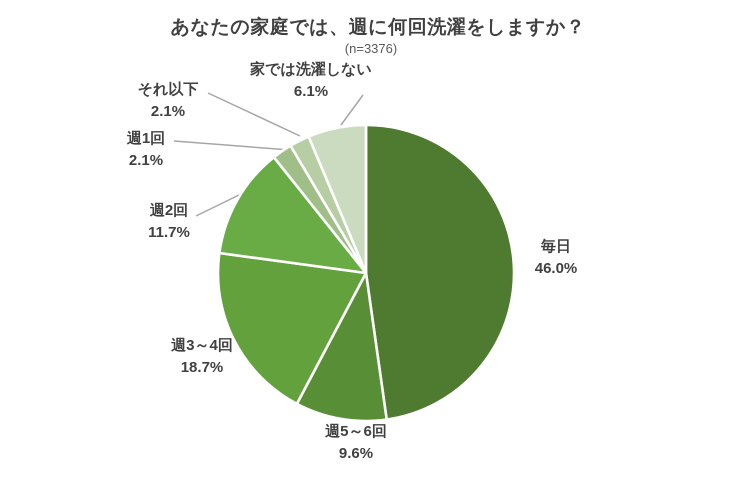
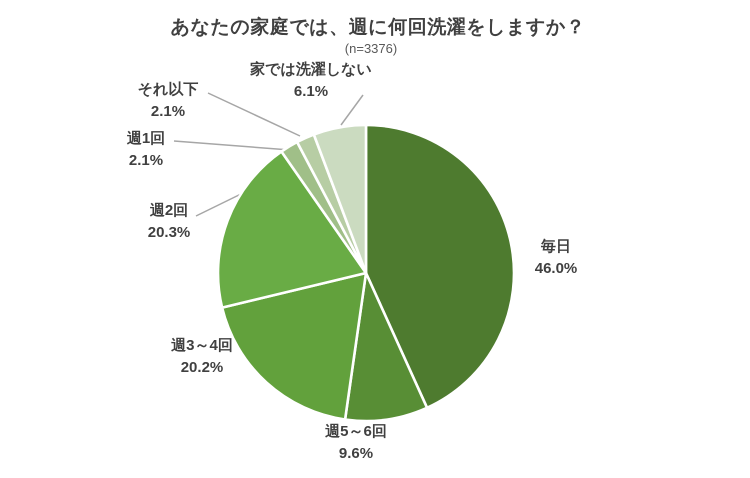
週3～4回: 18.7% -> 20.2%
週2回: 11.7% -> 20.3%
